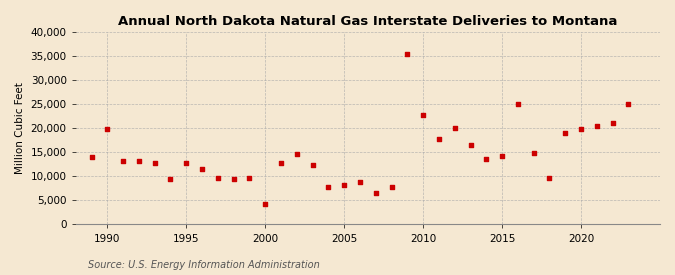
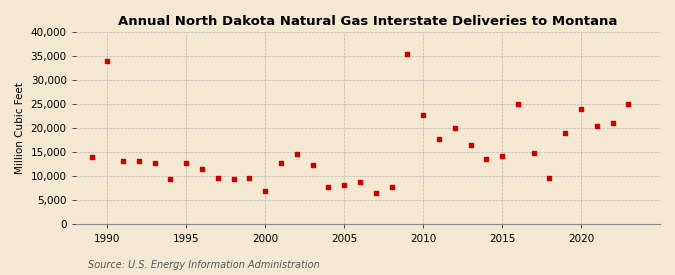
1990: 19,800 -> 34,000
2000: 4,200 -> 7,000
2020: 19,800 -> 24,000
